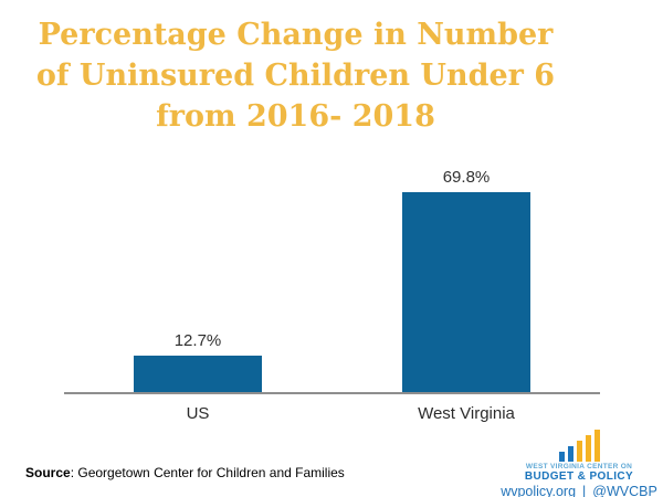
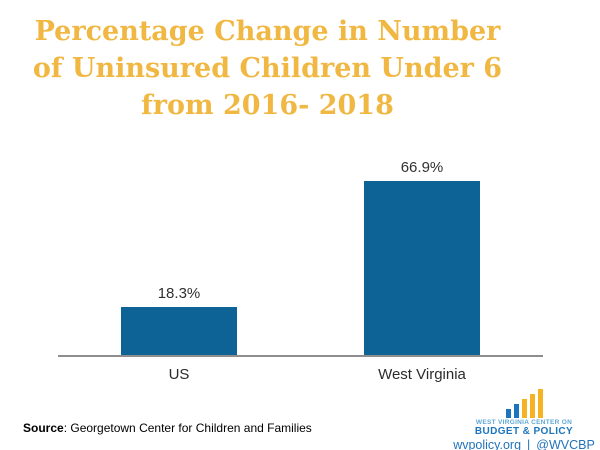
US: 12.7% -> 18.3%
West Virginia: 69.8% -> 66.9%
